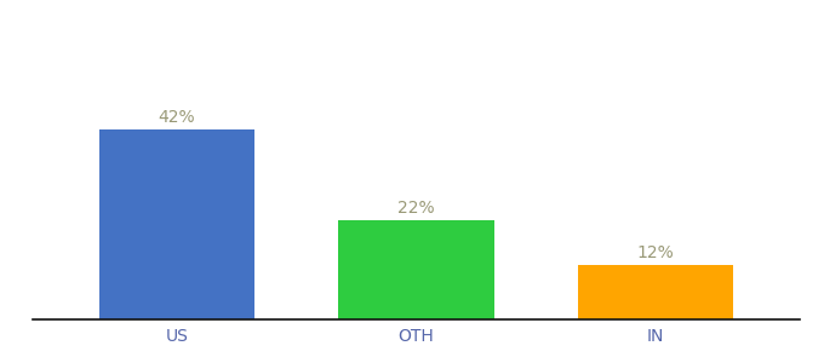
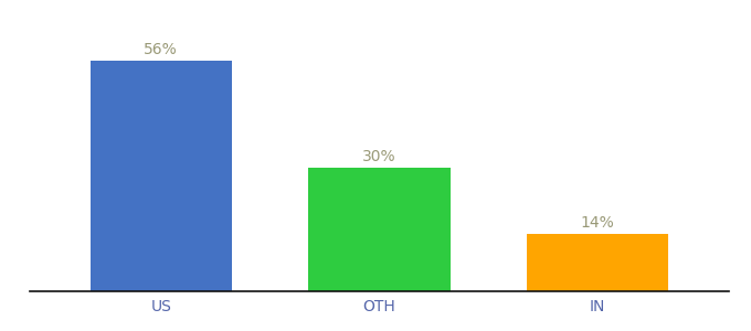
US: 42% -> 56%
OTH: 22% -> 30%
IN: 12% -> 14%
